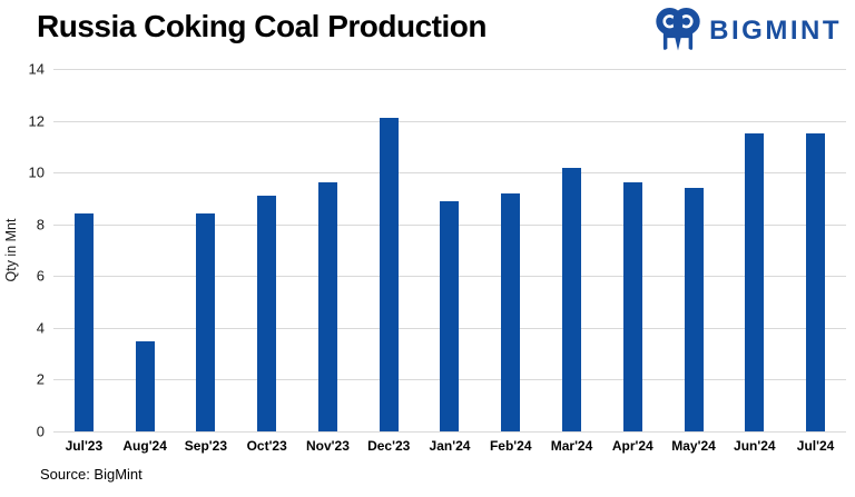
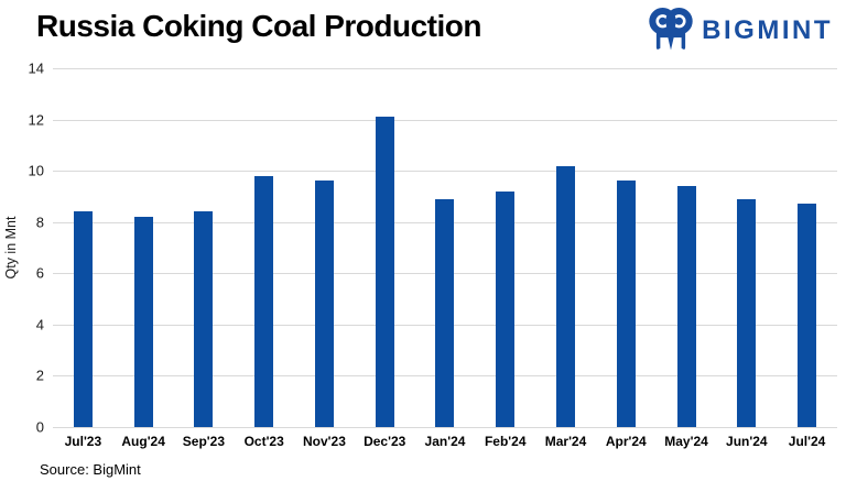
Aug'24: 3.5 -> 8.2
Oct'23: 9.1 -> 9.8
Jun'24: 11.5 -> 8.9
Jul'24: 11.5 -> 8.7
